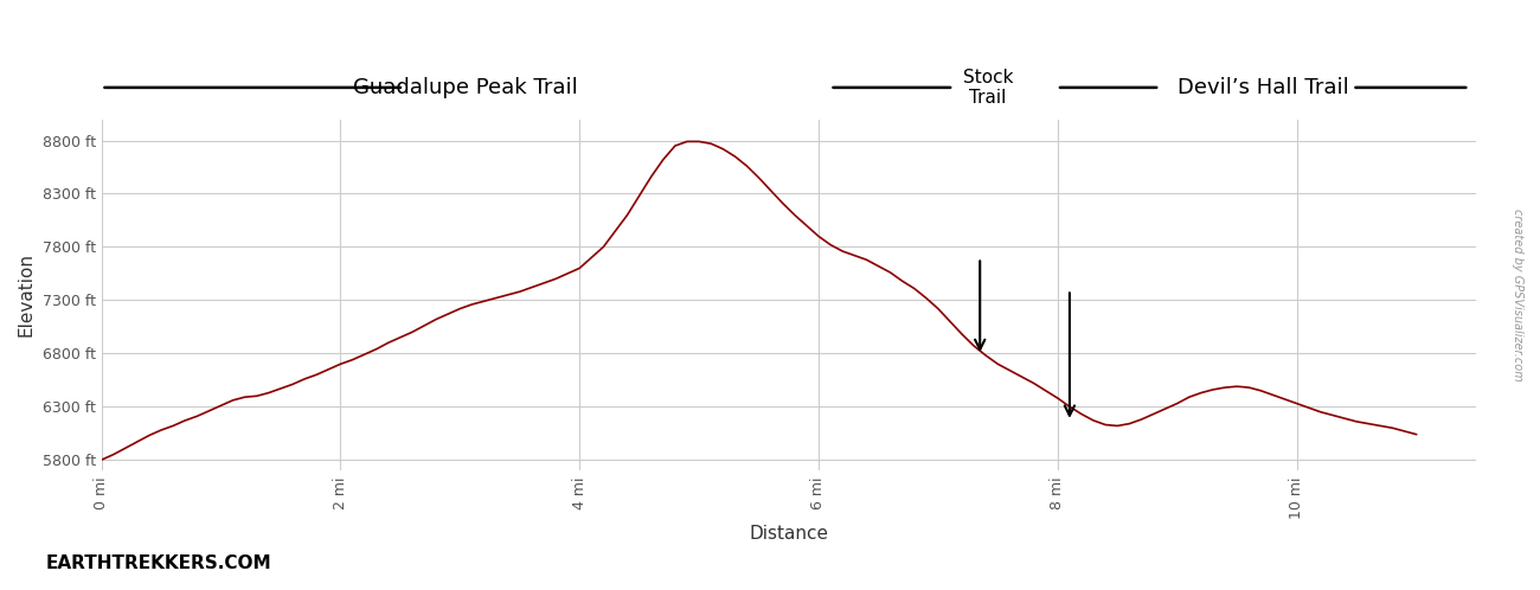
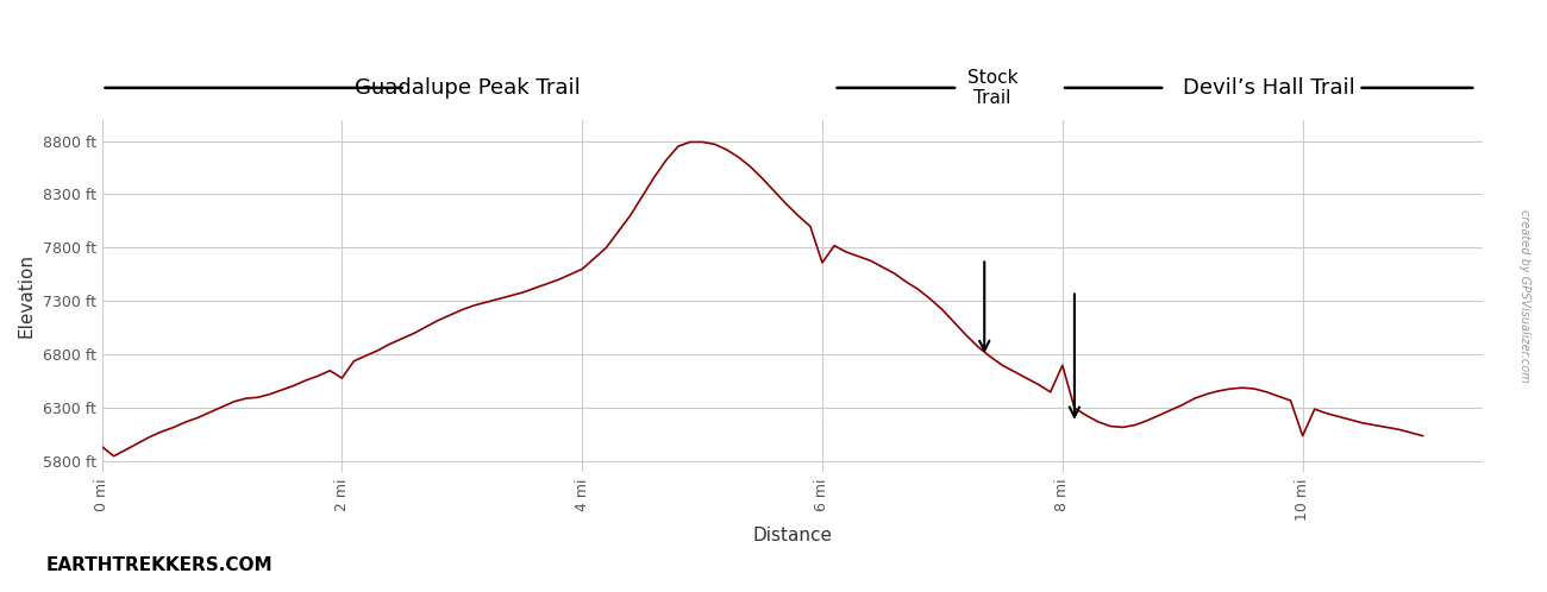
0 mi: 5800 ft -> 5940 ft
2 mi: 6700 ft -> 6580 ft
6 mi: 7900 ft -> 7660 ft
8 mi: 6380 ft -> 6700 ft
10 mi: 6330 ft -> 6040 ft
